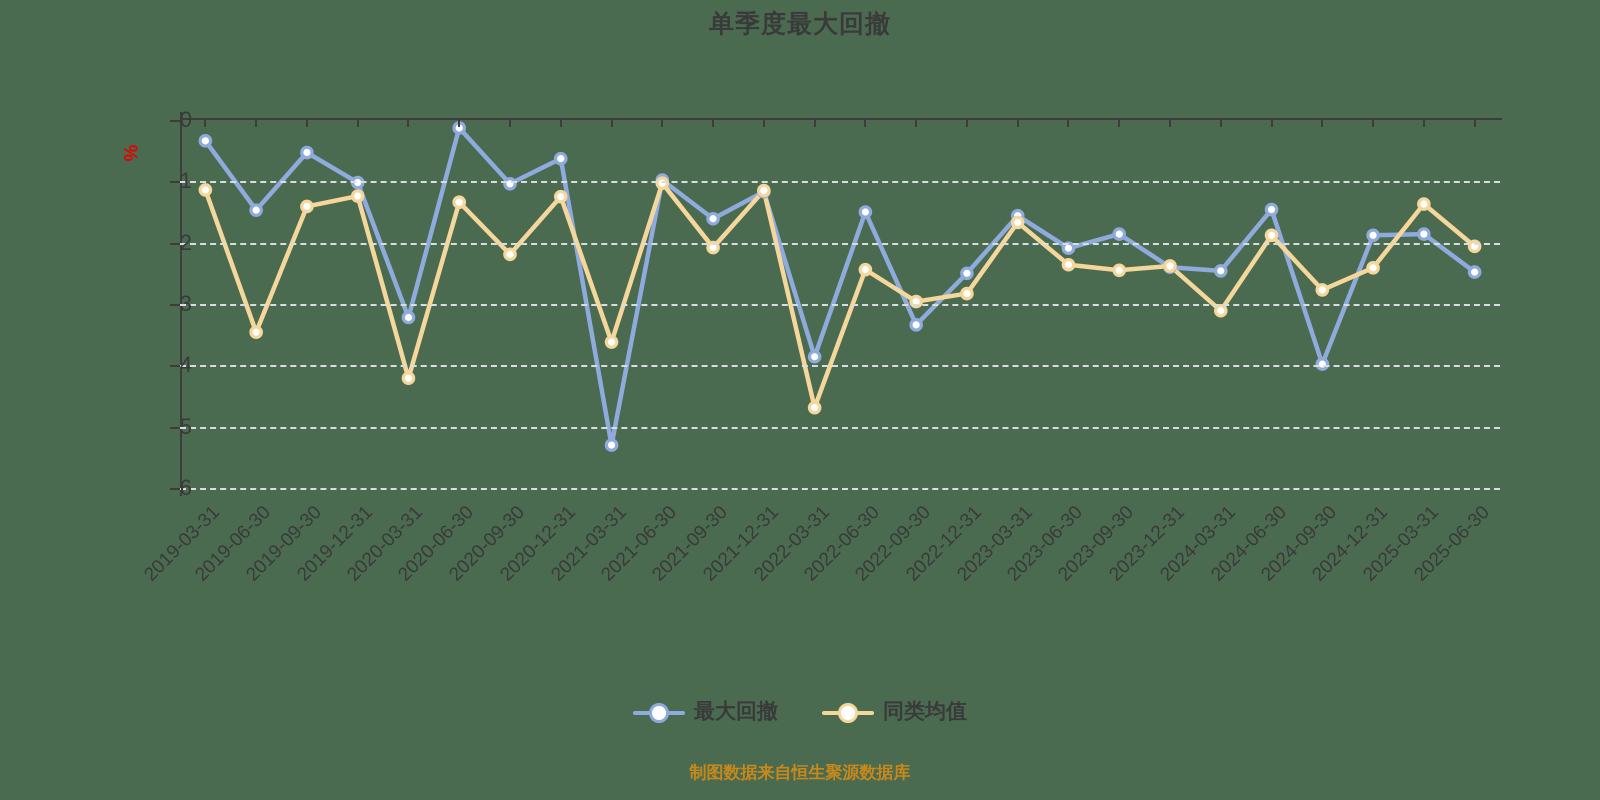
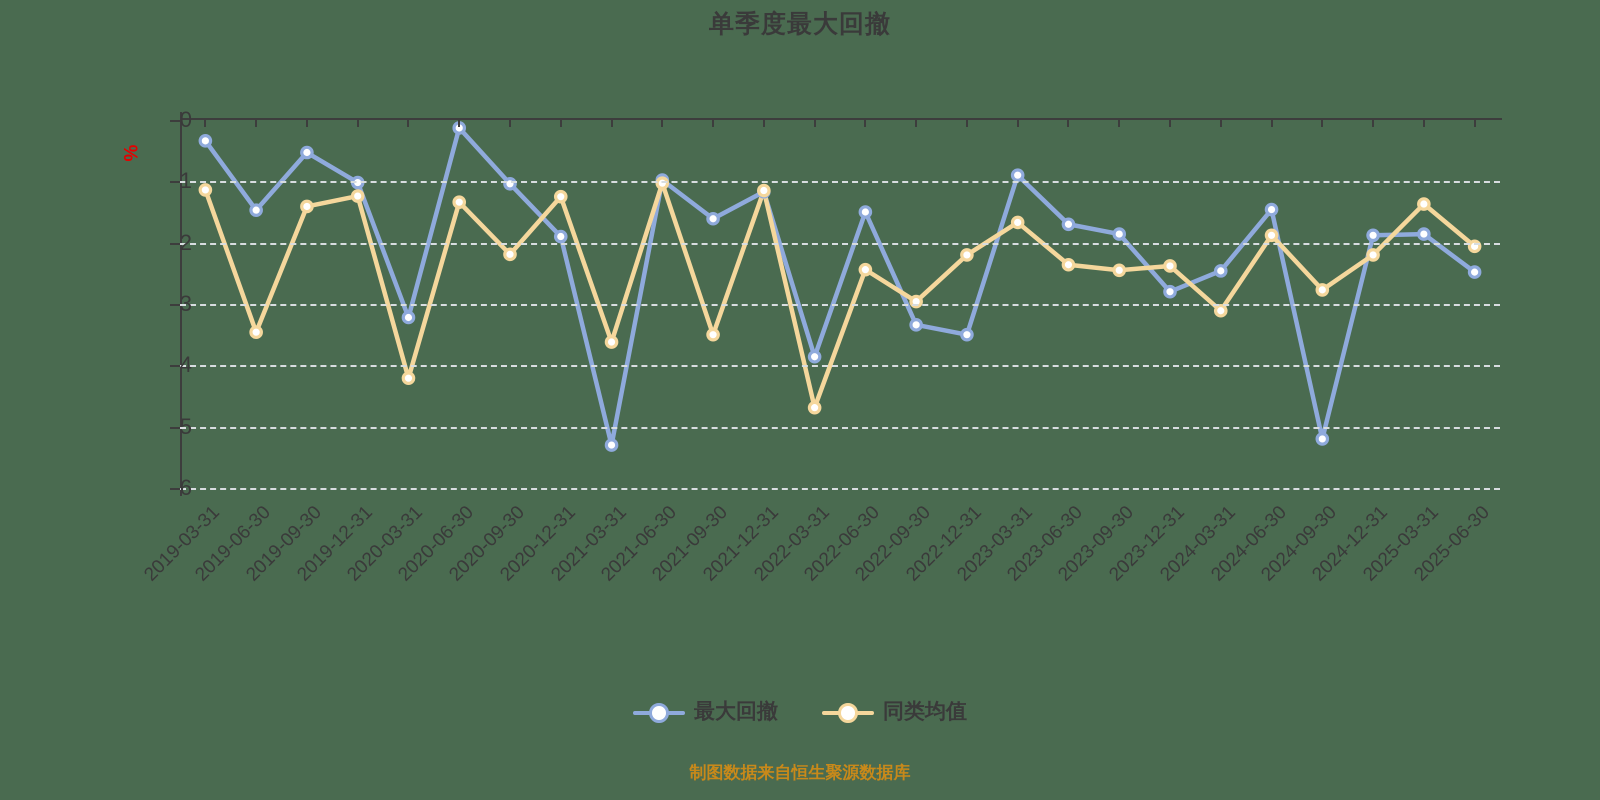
最大回撤/2020-12-31: -0.6 -> -1.9
同类均值/2021-09-30: -2.1 -> -3.5
最大回撤/2022-12-31: -2.5 -> -3.5
同类均值/2022-12-31: -2.8 -> -2.2
最大回撤/2023-03-31: -1.6 -> -0.9
最大回撤/2023-06-30: -2.1 -> -1.7
最大回撤/2023-12-31: -2.4 -> -2.8
最大回撤/2024-09-30: -4.0 -> -5.2
同类均值/2024-12-31: -2.4 -> -2.2
